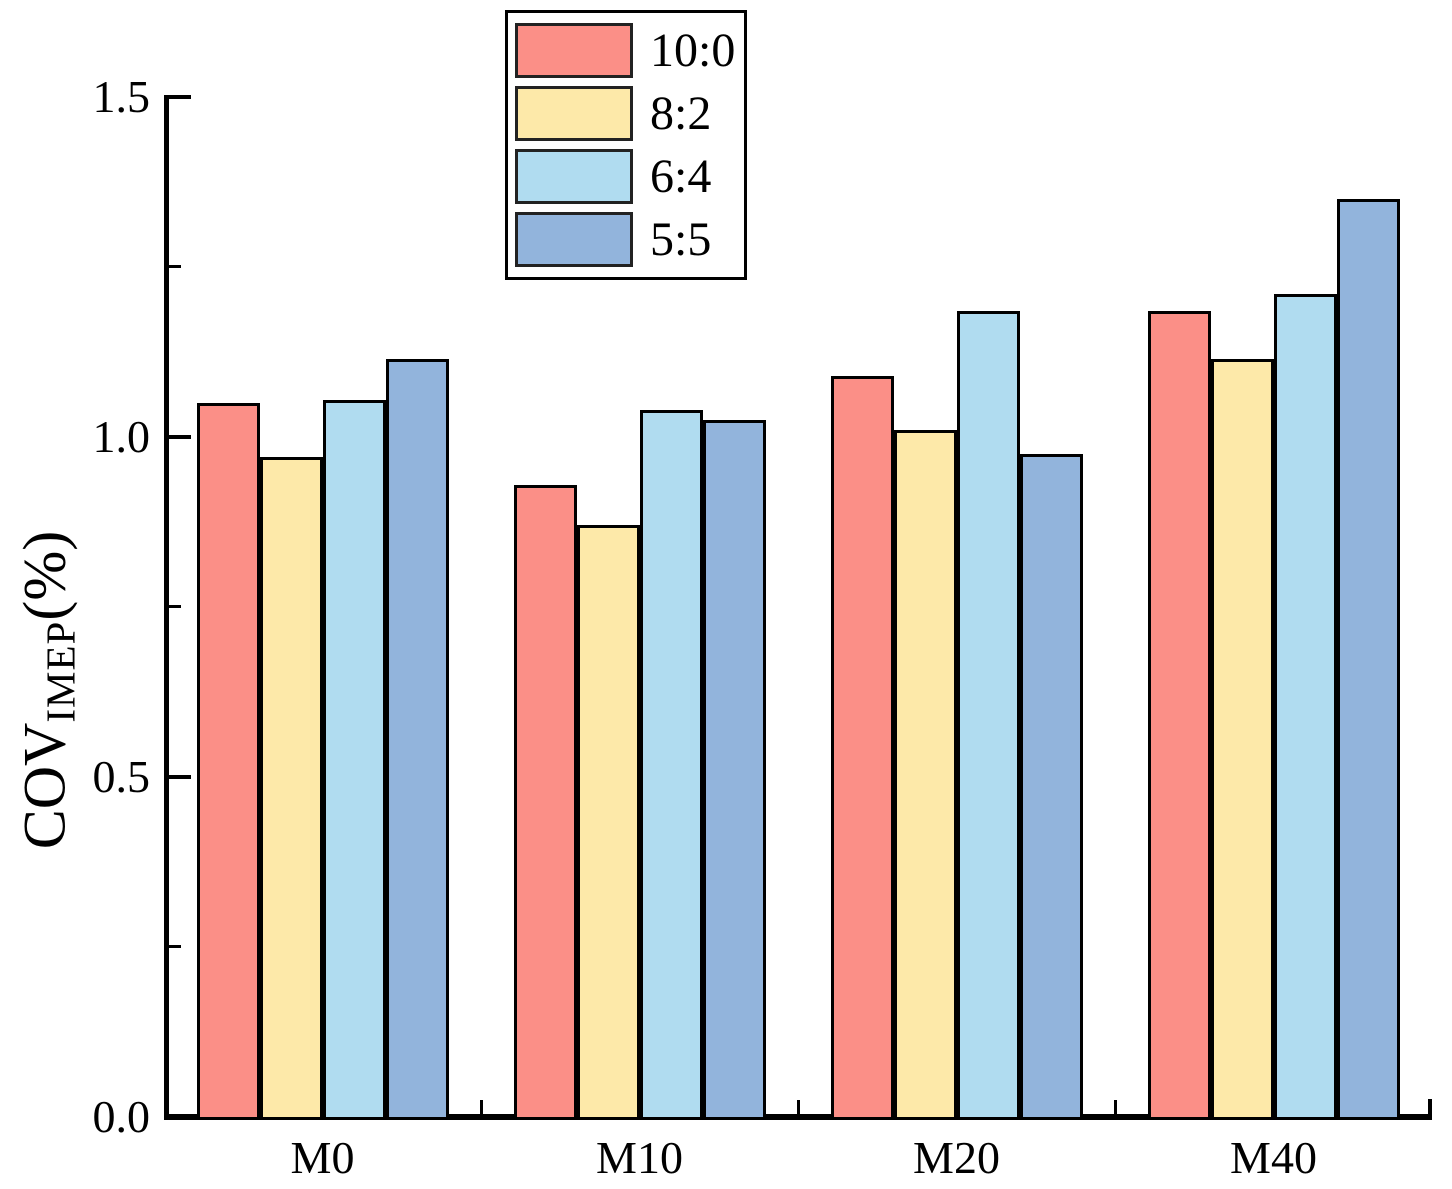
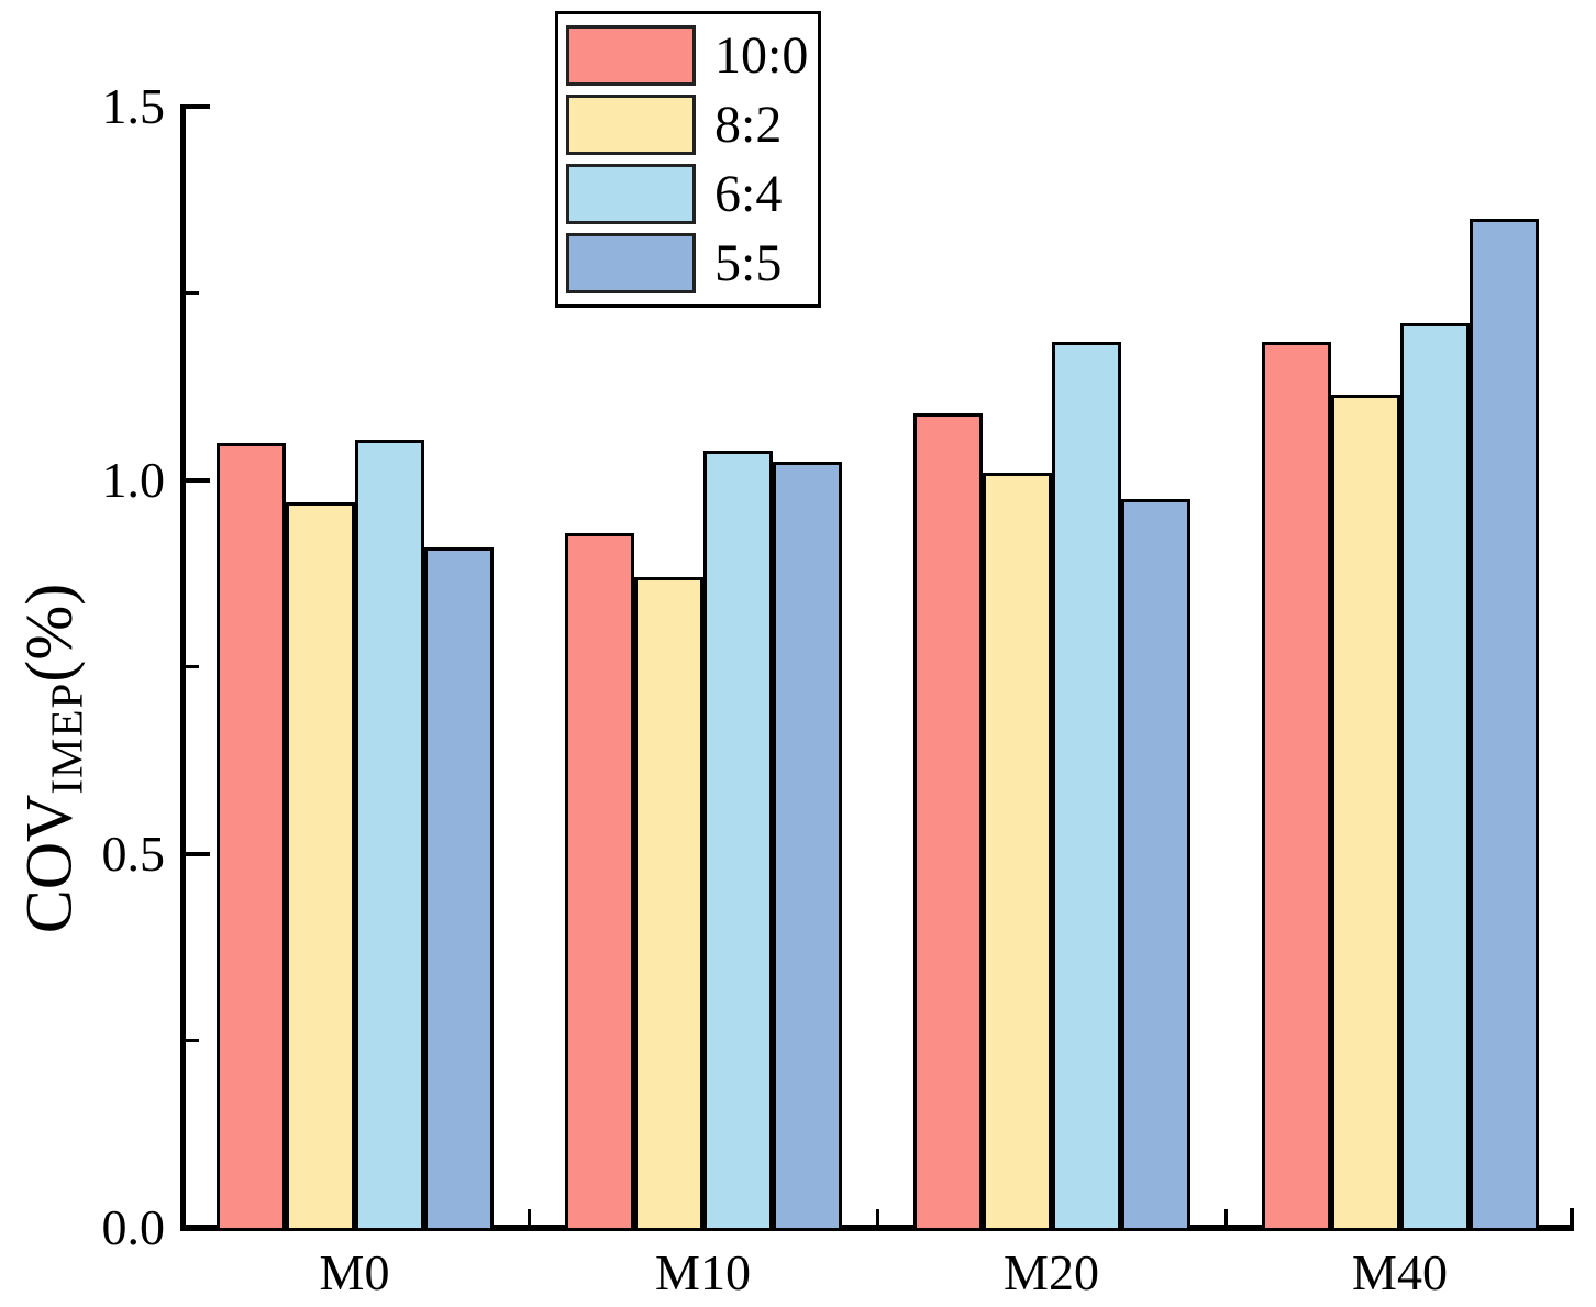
5:5/M0: 1.11 -> 0.91
